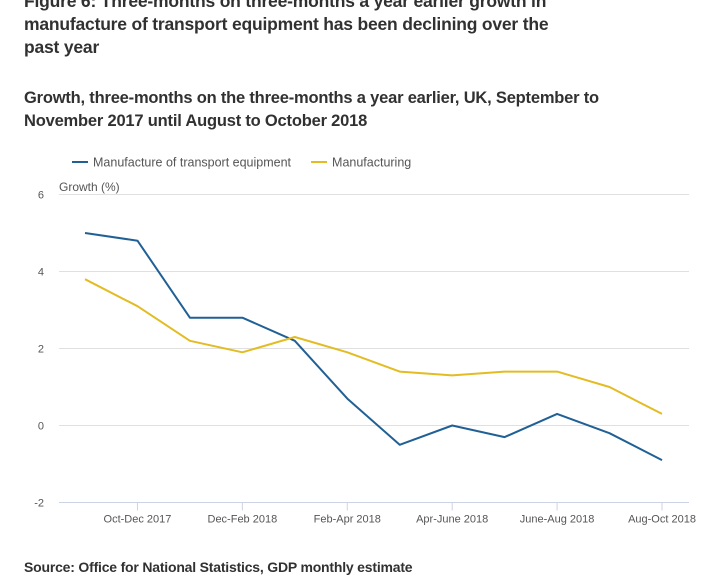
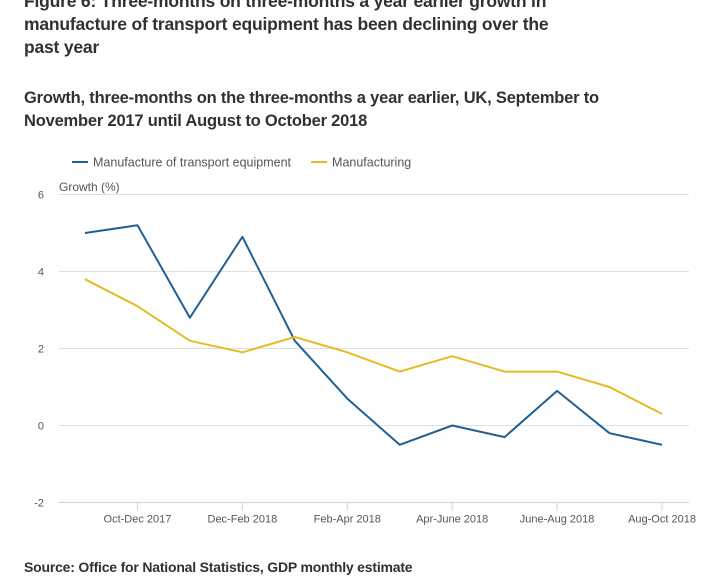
Manufacture of transport equipment/Oct-Dec 2017: 4.8 -> 5.2
Manufacture of transport equipment/Dec-Feb 2018: 2.8 -> 4.9
Manufacturing/Apr-June 2018: 1.3 -> 1.8
Manufacture of transport equipment/June-Aug 2018: 0.3 -> 0.9
Manufacture of transport equipment/Aug-Oct 2018: -0.9 -> -0.5
